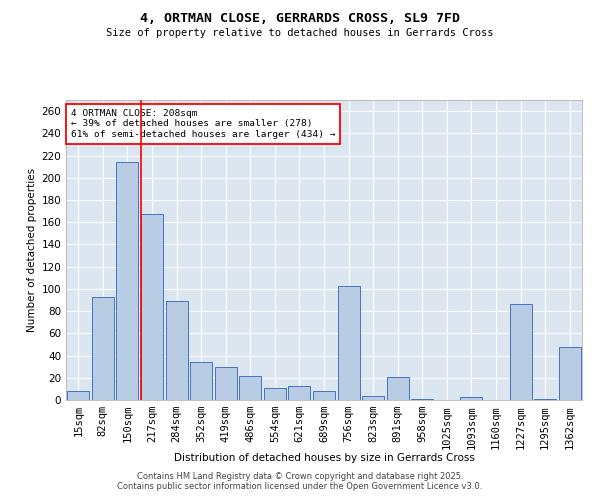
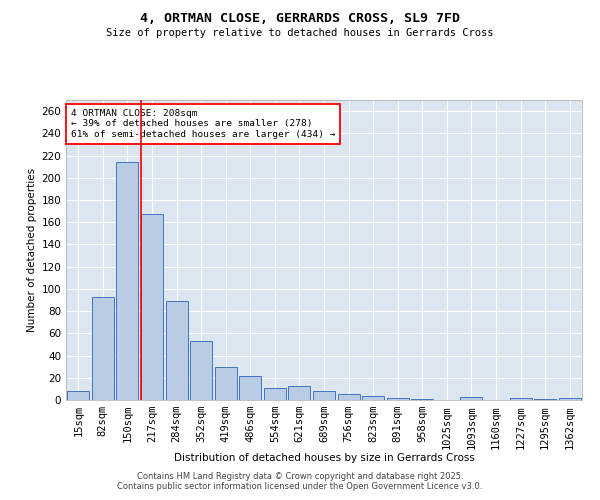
352sqm: 34 -> 53
756sqm: 103 -> 5
891sqm: 21 -> 2
1227sqm: 86 -> 2
1362sqm: 48 -> 2
